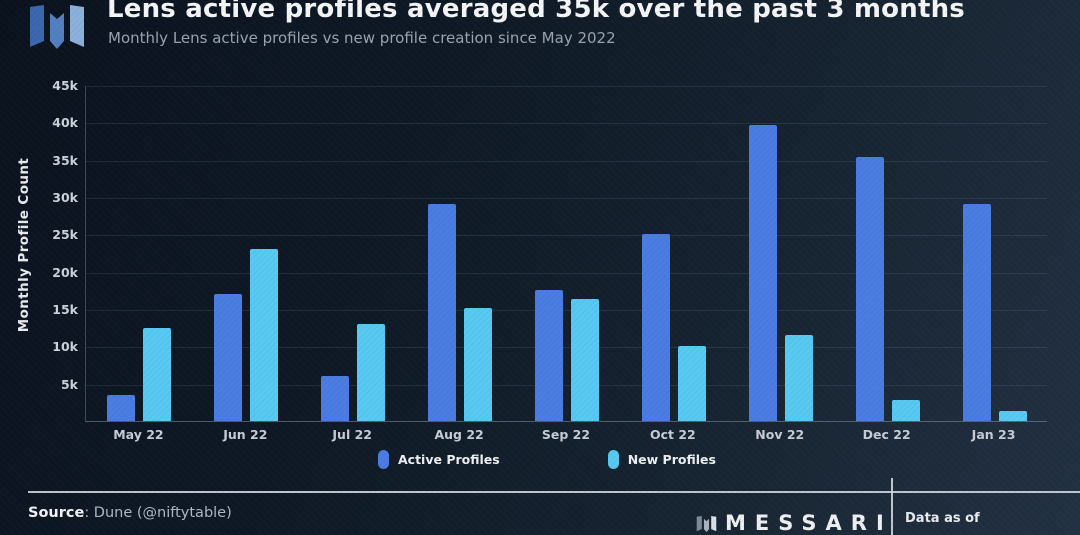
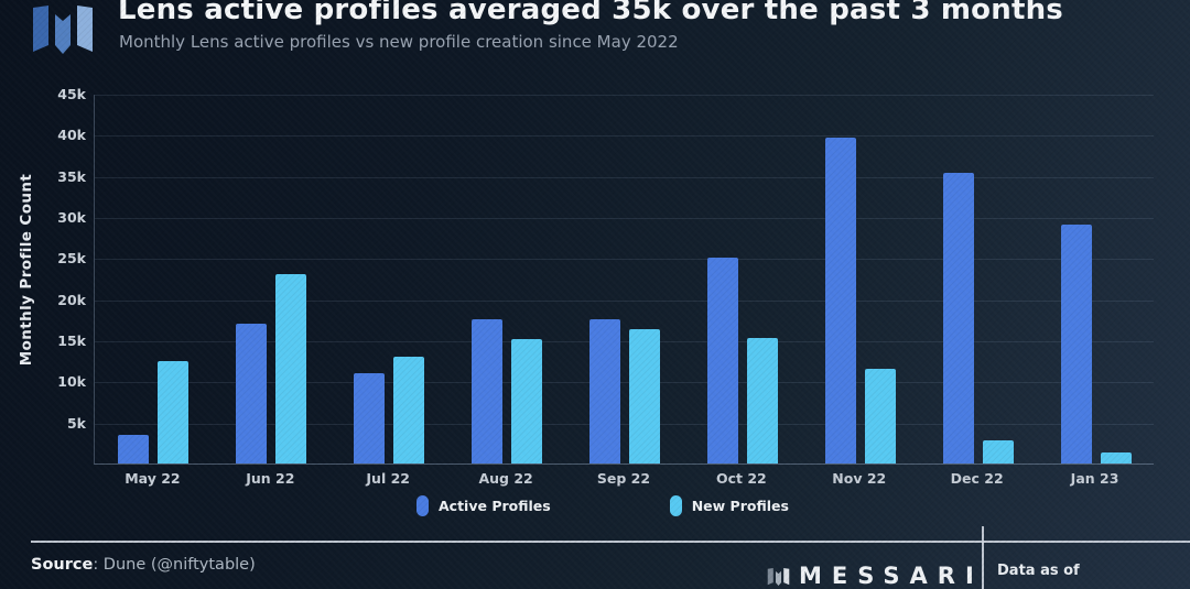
Active Profiles/Jul 22: 6k -> 11k
Active Profiles/Aug 22: 29k -> 18k
New Profiles/Oct 22: 10k -> 15k
